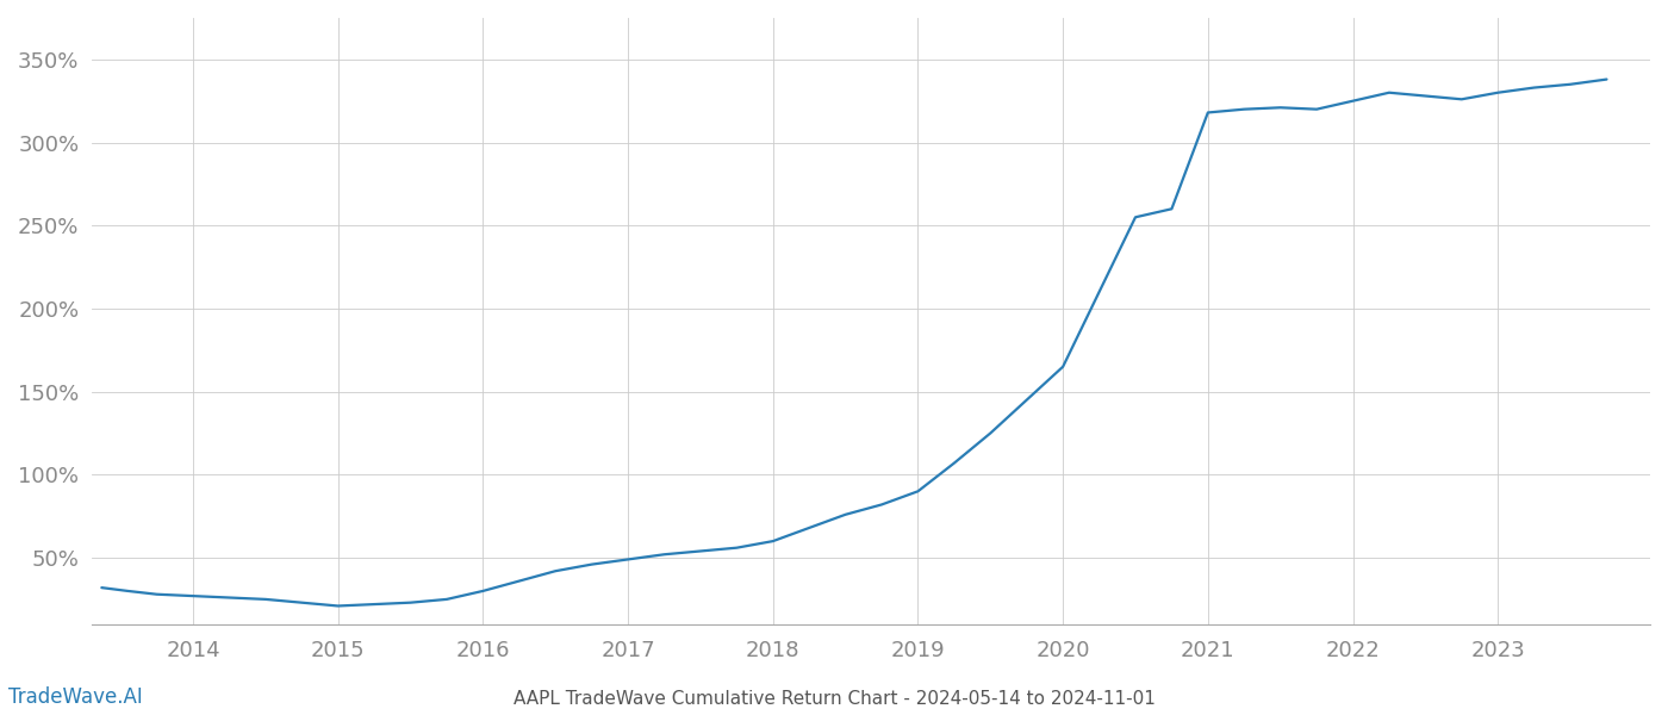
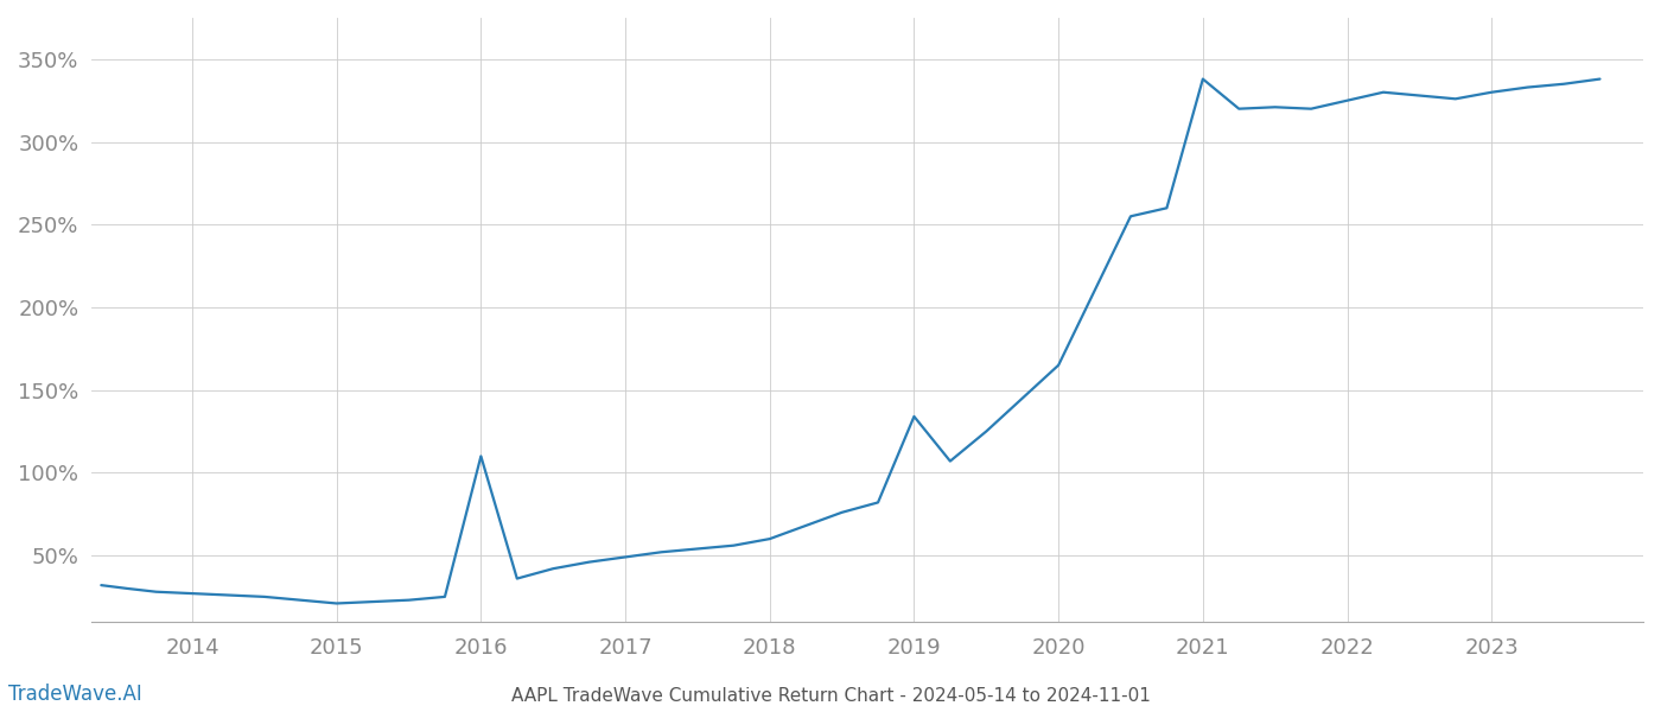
2016: 30% -> 110%
2019: 90% -> 134%
2021: 318% -> 338%
